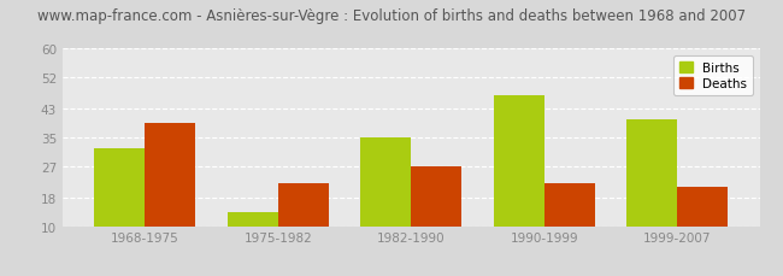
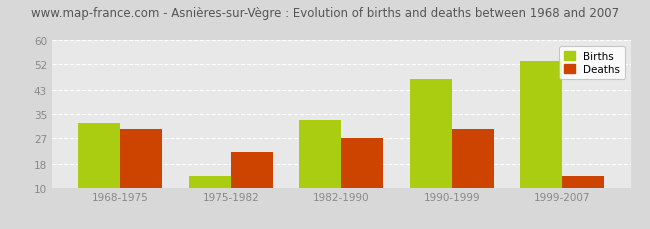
Deaths/1968-1975: 39 -> 30
Births/1982-1990: 35 -> 33
Deaths/1990-1999: 22 -> 30
Births/1999-2007: 40 -> 53
Deaths/1999-2007: 21 -> 14
